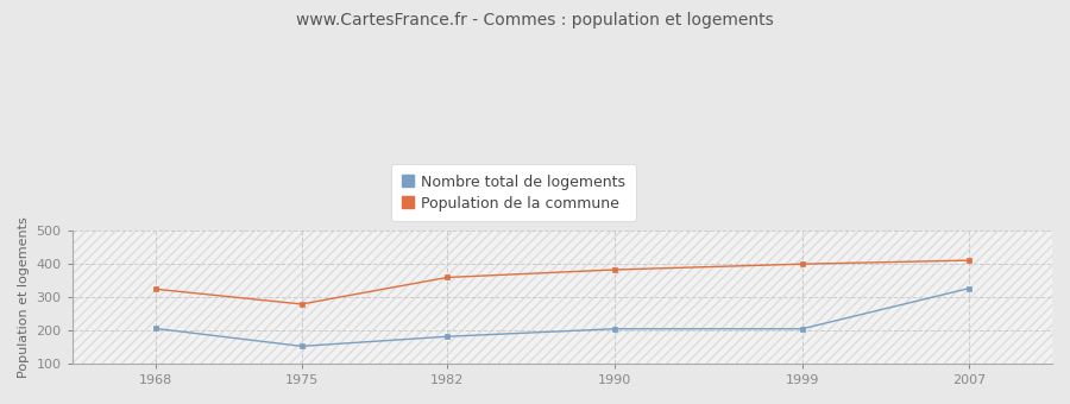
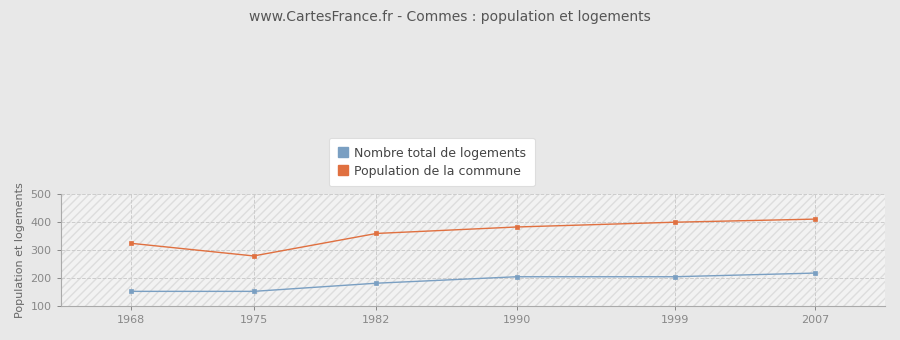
Nombre total de logements/1968: 205 -> 152
Nombre total de logements/2007: 325 -> 217
